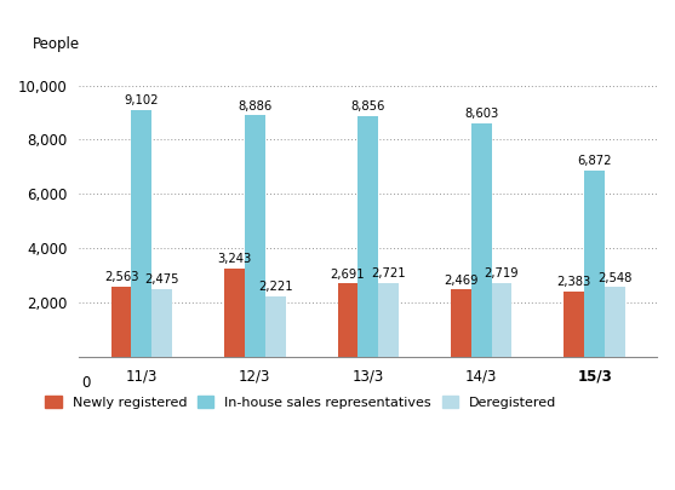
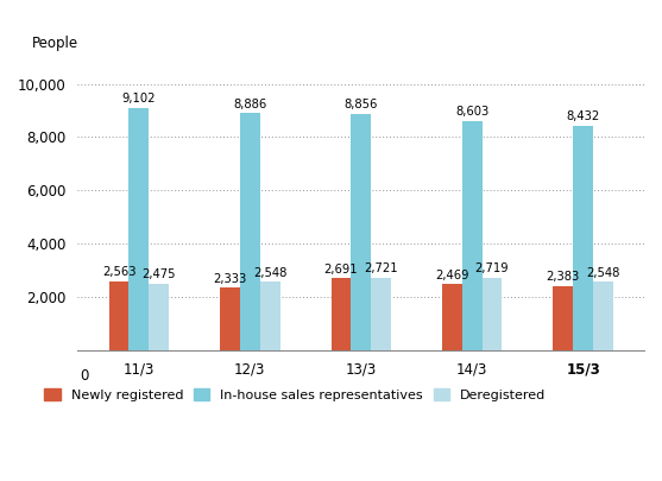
Newly registered/12/3: 3,243 -> 2,333
Deregistered/12/3: 2,221 -> 2,548
In-house sales representatives/15/3: 6,872 -> 8,432
